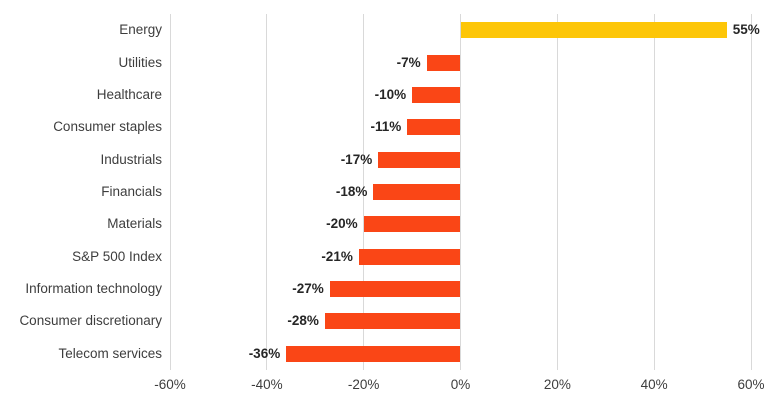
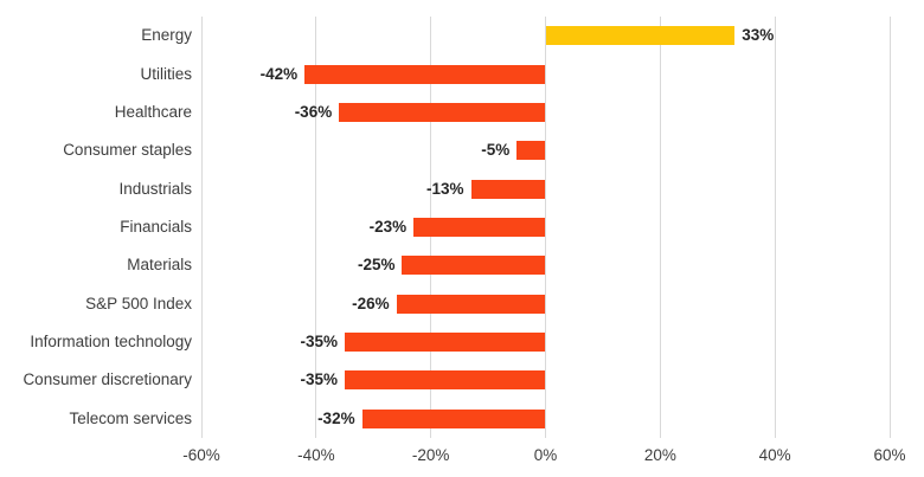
Energy: 55% -> 33%
Utilities: -7% -> -42%
Healthcare: -10% -> -36%
Consumer staples: -11% -> -5%
Industrials: -17% -> -13%
Financials: -18% -> -23%
Materials: -20% -> -25%
S&P 500 Index: -21% -> -26%
Information technology: -27% -> -35%
Consumer discretionary: -28% -> -35%
Telecom services: -36% -> -32%
